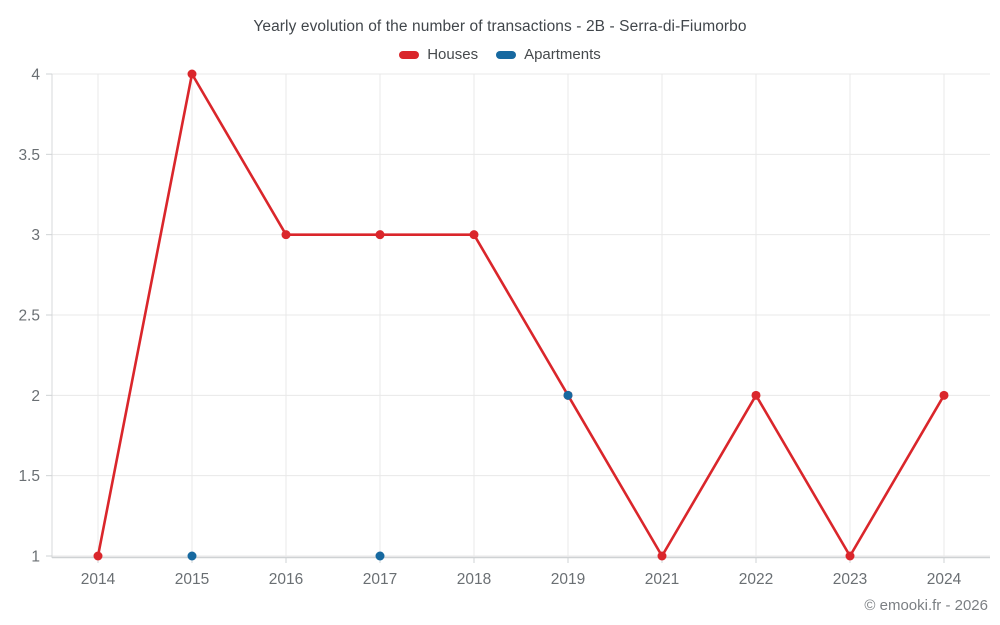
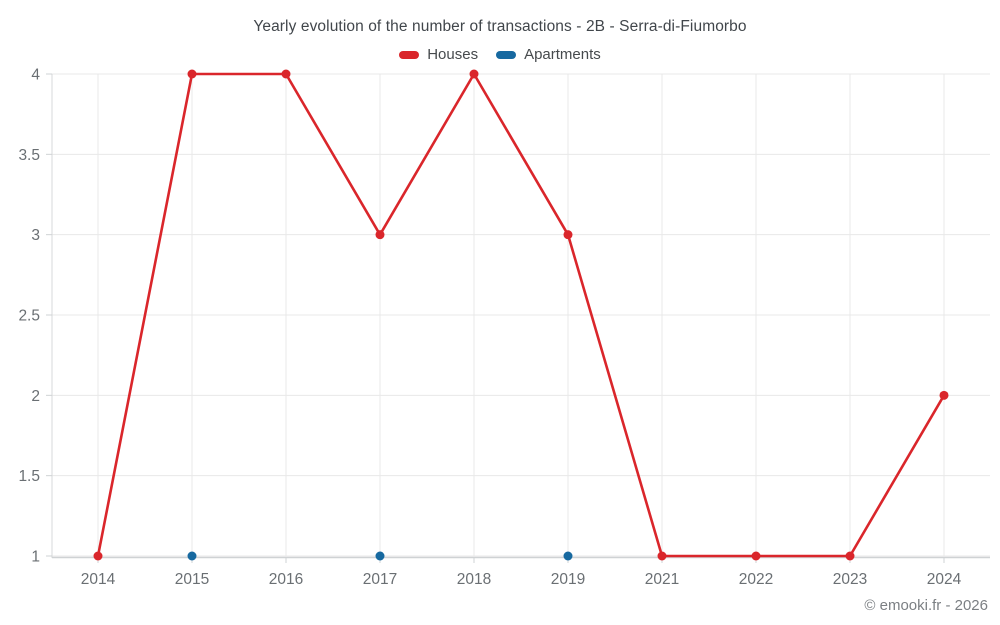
Houses/2016: 3 -> 4
Houses/2018: 3 -> 4
Houses/2019: 2 -> 3
Apartments/2019: 2 -> 1
Houses/2022: 2 -> 1
